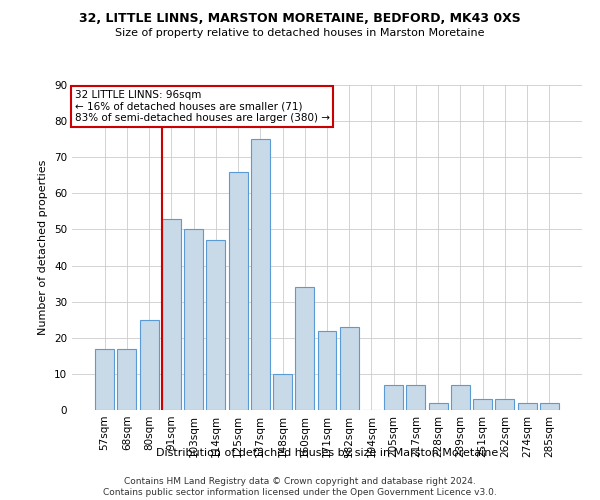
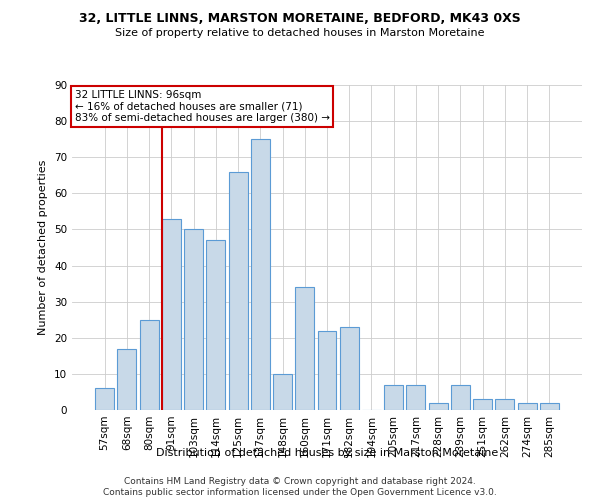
57sqm: 17 -> 6
